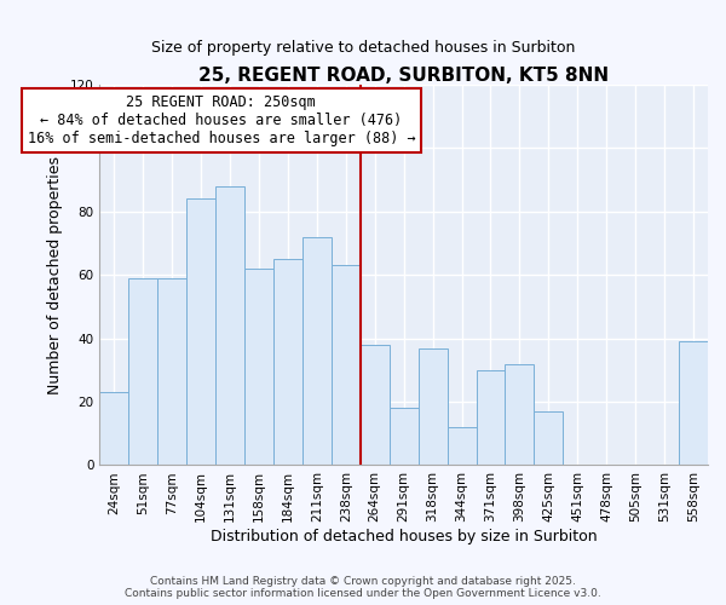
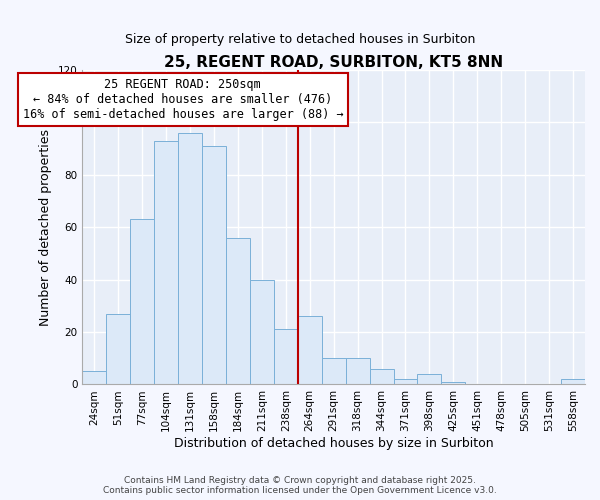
24sqm: 23 -> 5
51sqm: 59 -> 27
77sqm: 59 -> 63
104sqm: 84 -> 93
131sqm: 88 -> 96
158sqm: 62 -> 91
184sqm: 65 -> 56
211sqm: 72 -> 40
238sqm: 63 -> 21
264sqm: 38 -> 26
291sqm: 18 -> 10
318sqm: 37 -> 10
344sqm: 12 -> 6
371sqm: 30 -> 2
398sqm: 32 -> 4
425sqm: 17 -> 1
558sqm: 39 -> 2
